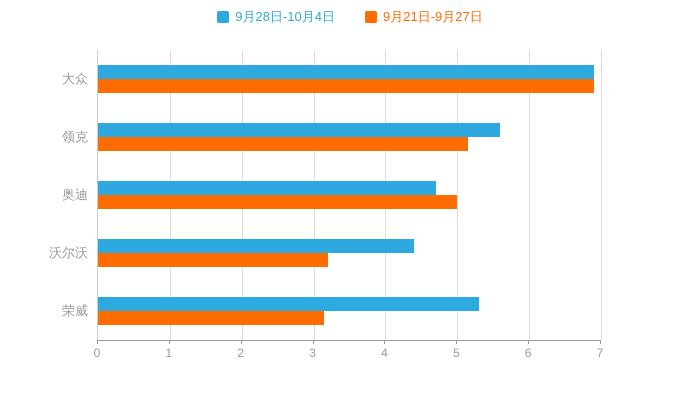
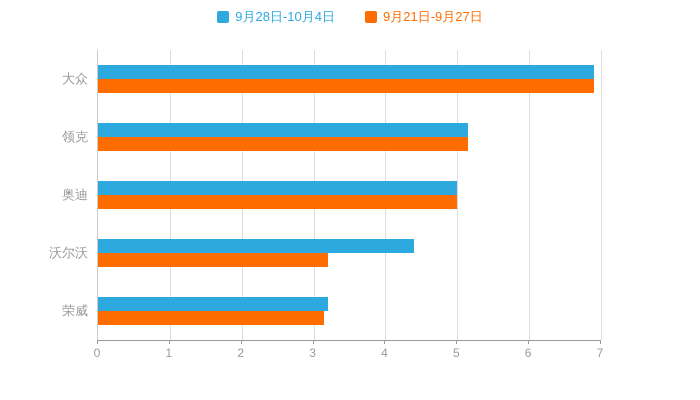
9月28日-10月4日/领克: 5.6 -> 5.2
9月28日-10月4日/奥迪: 4.7 -> 5.0
9月28日-10月4日/荣威: 5.3 -> 3.2
